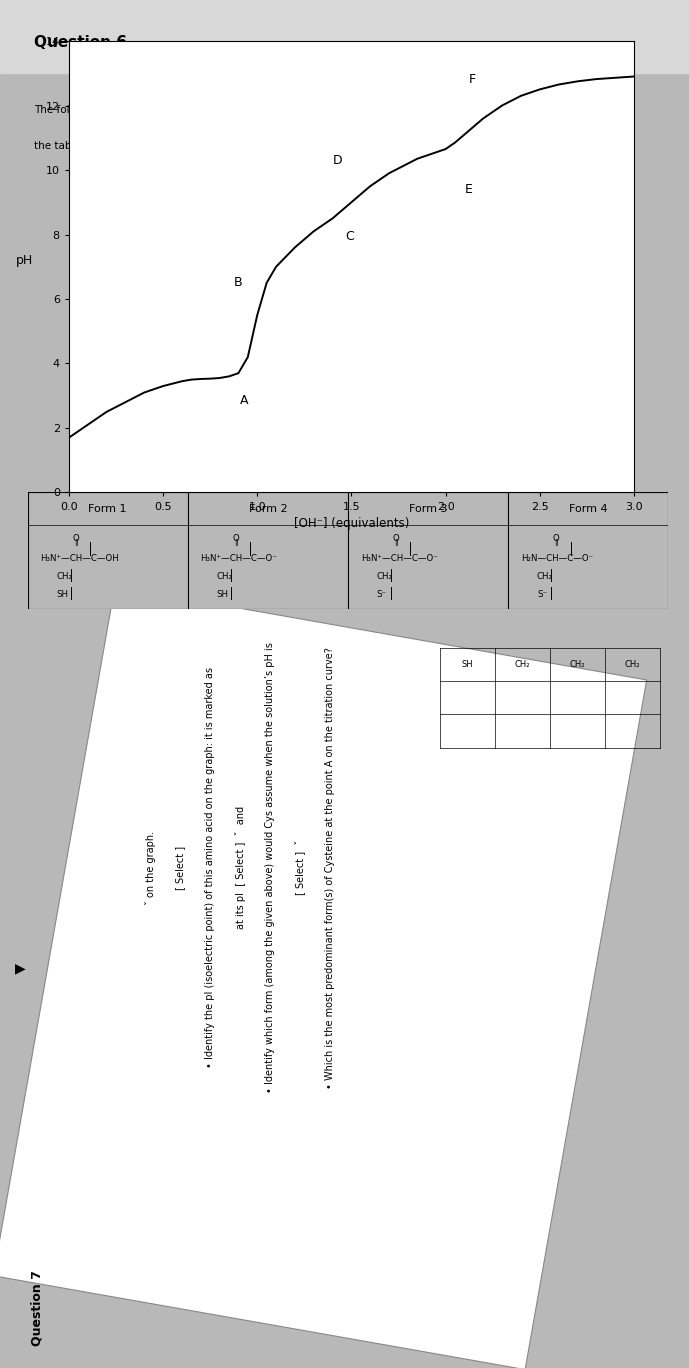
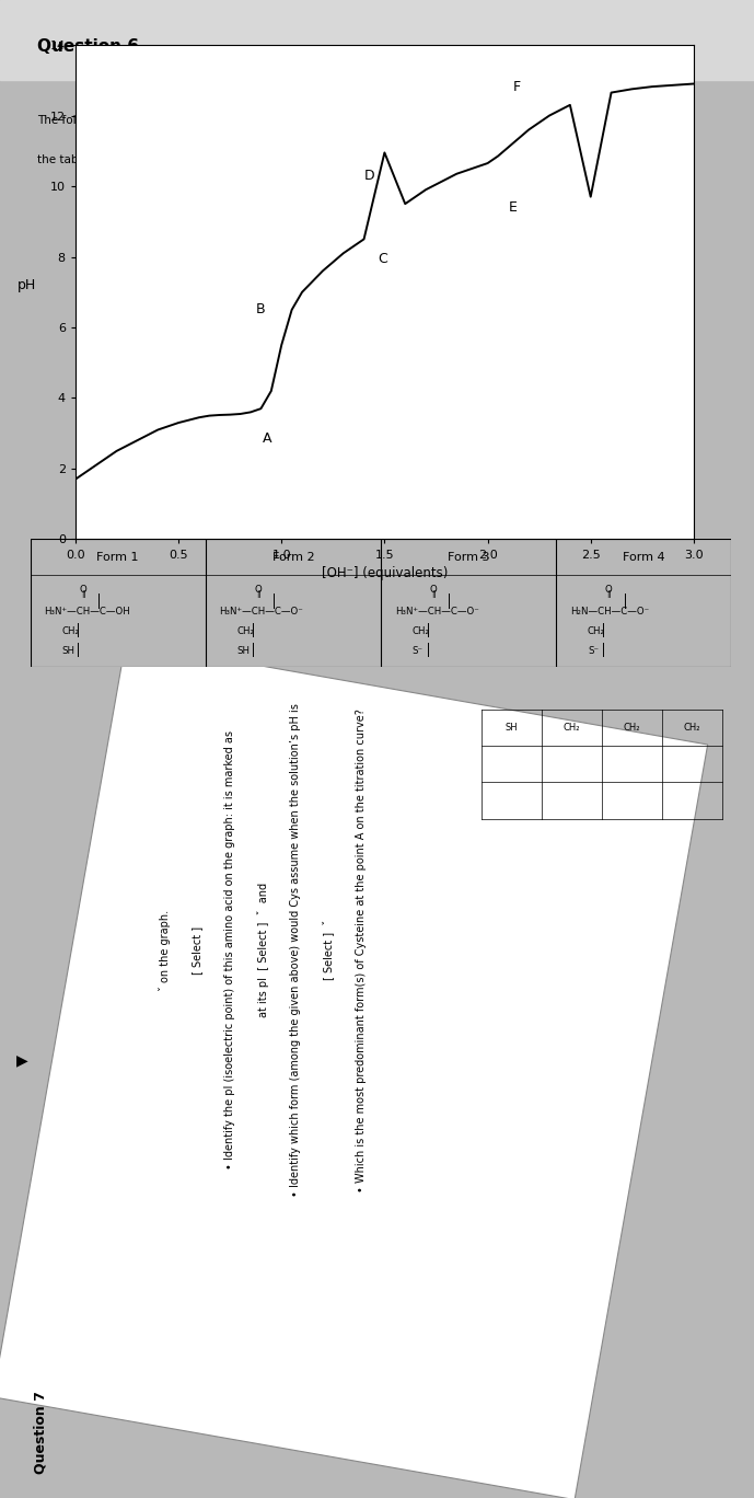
1.5: 9.00 -> 10.95
2.5: 12.50 -> 9.70
